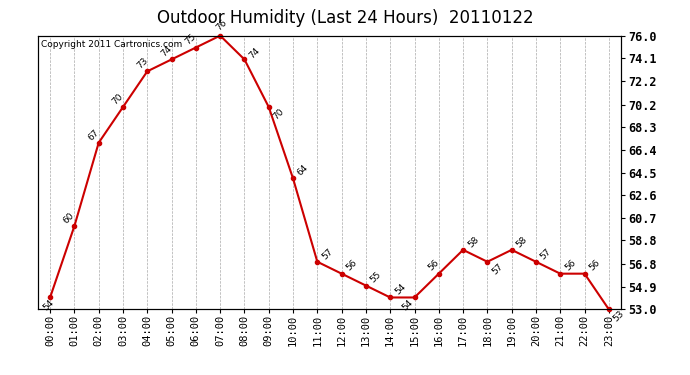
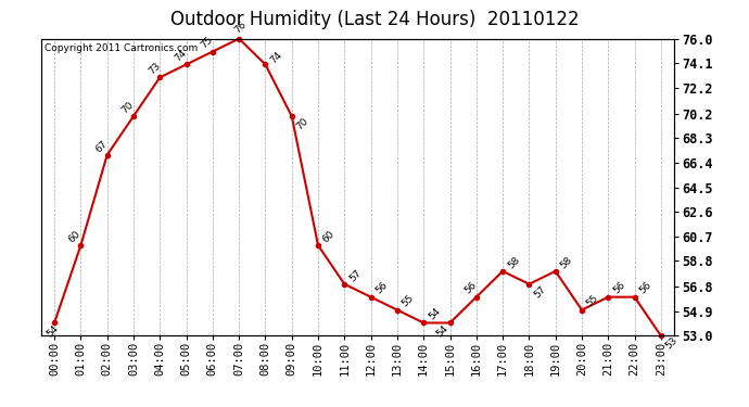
10:00: 64 -> 60
20:00: 57 -> 55
